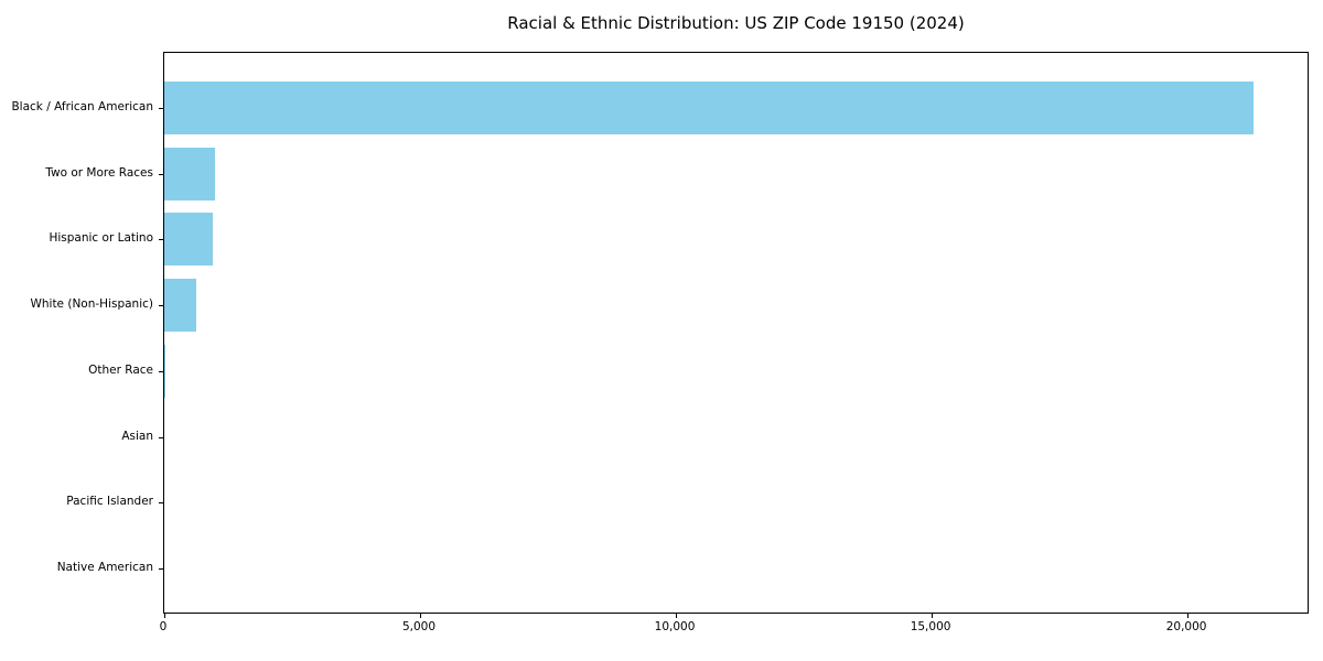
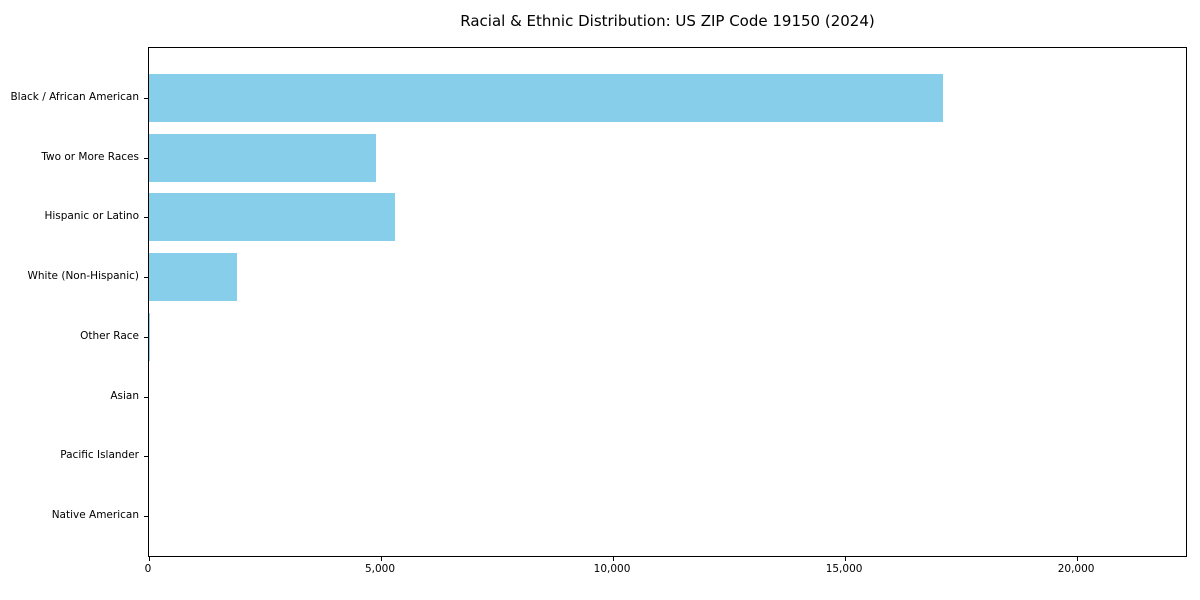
Black / African American: 21300 -> 17100
Two or More Races: 1000 -> 4900
Hispanic or Latino: 900 -> 5300
White (Non-Hispanic): 600 -> 1900
